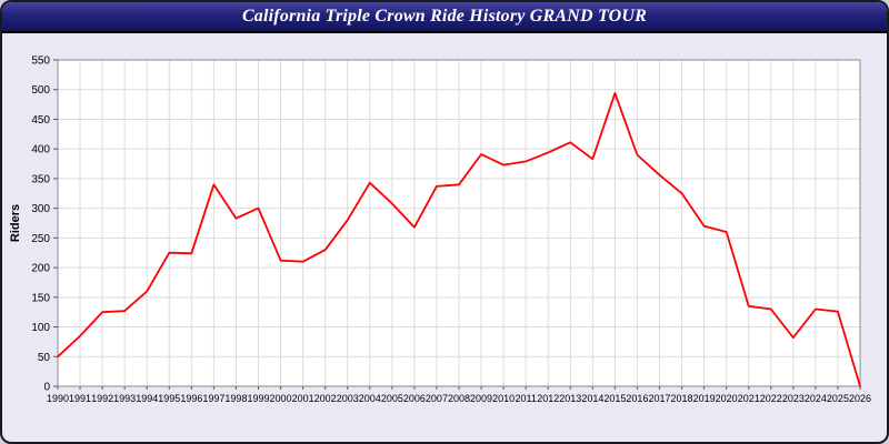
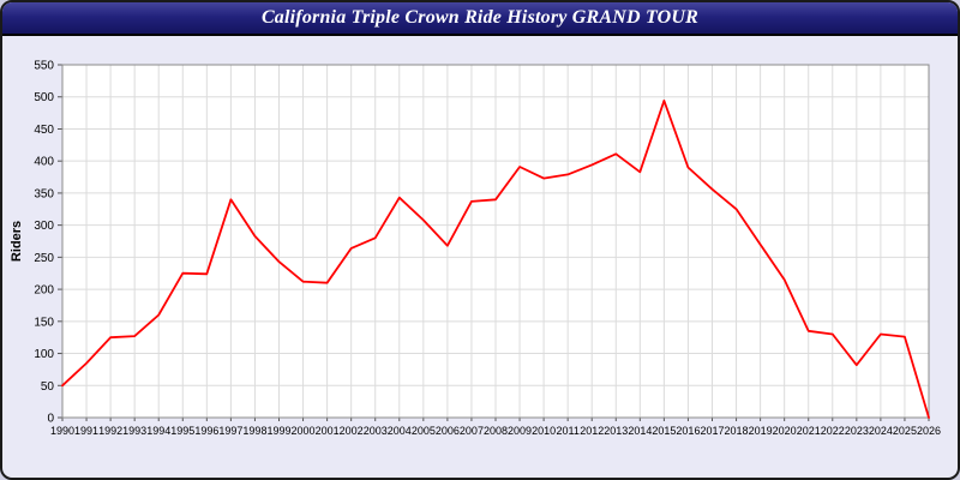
1999: 300 -> 240
2002: 230 -> 260
2020: 260 -> 220
